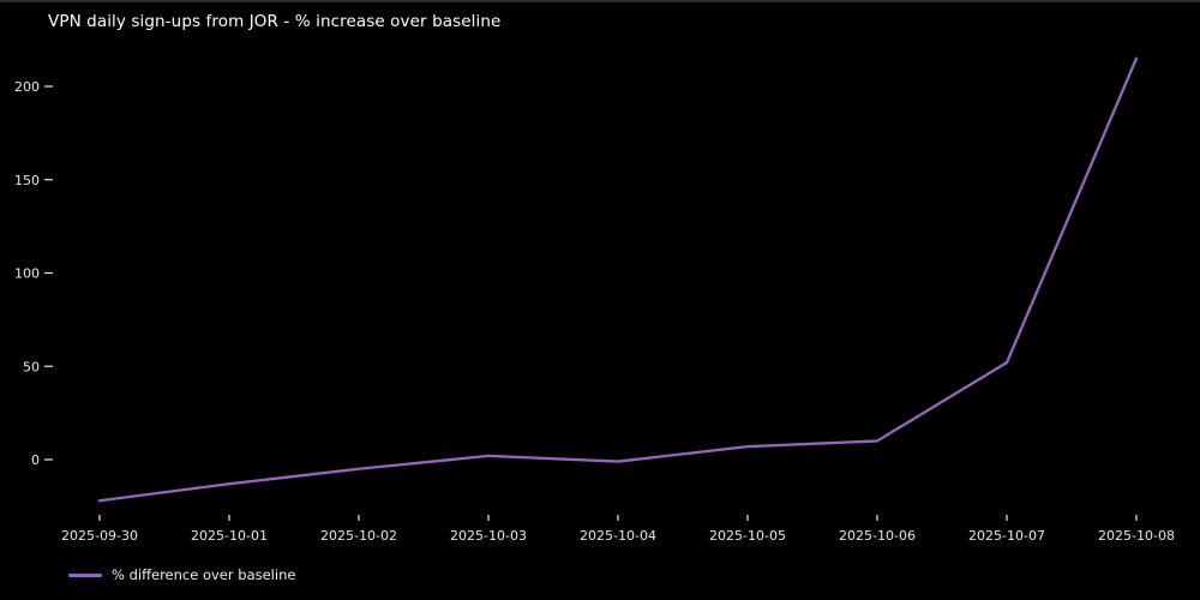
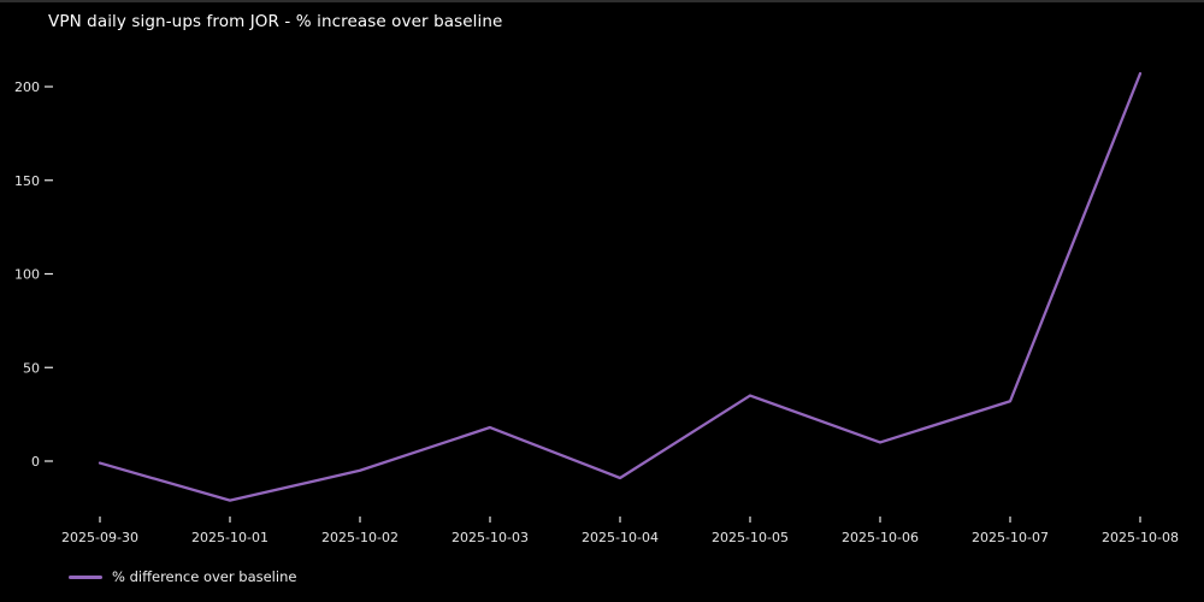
2025-09-30: -22 -> -1
2025-10-01: -13 -> -21
2025-10-03: 2 -> 18
2025-10-04: -1 -> -9
2025-10-05: 7 -> 35
2025-10-07: 52 -> 32
2025-10-08: 215 -> 207
